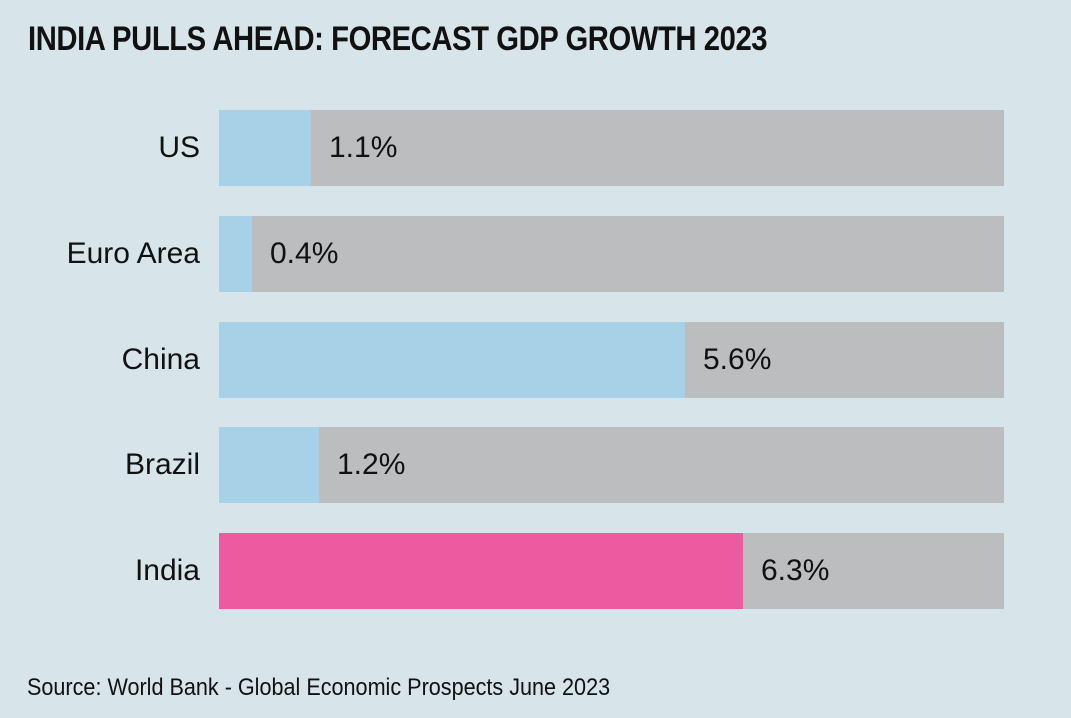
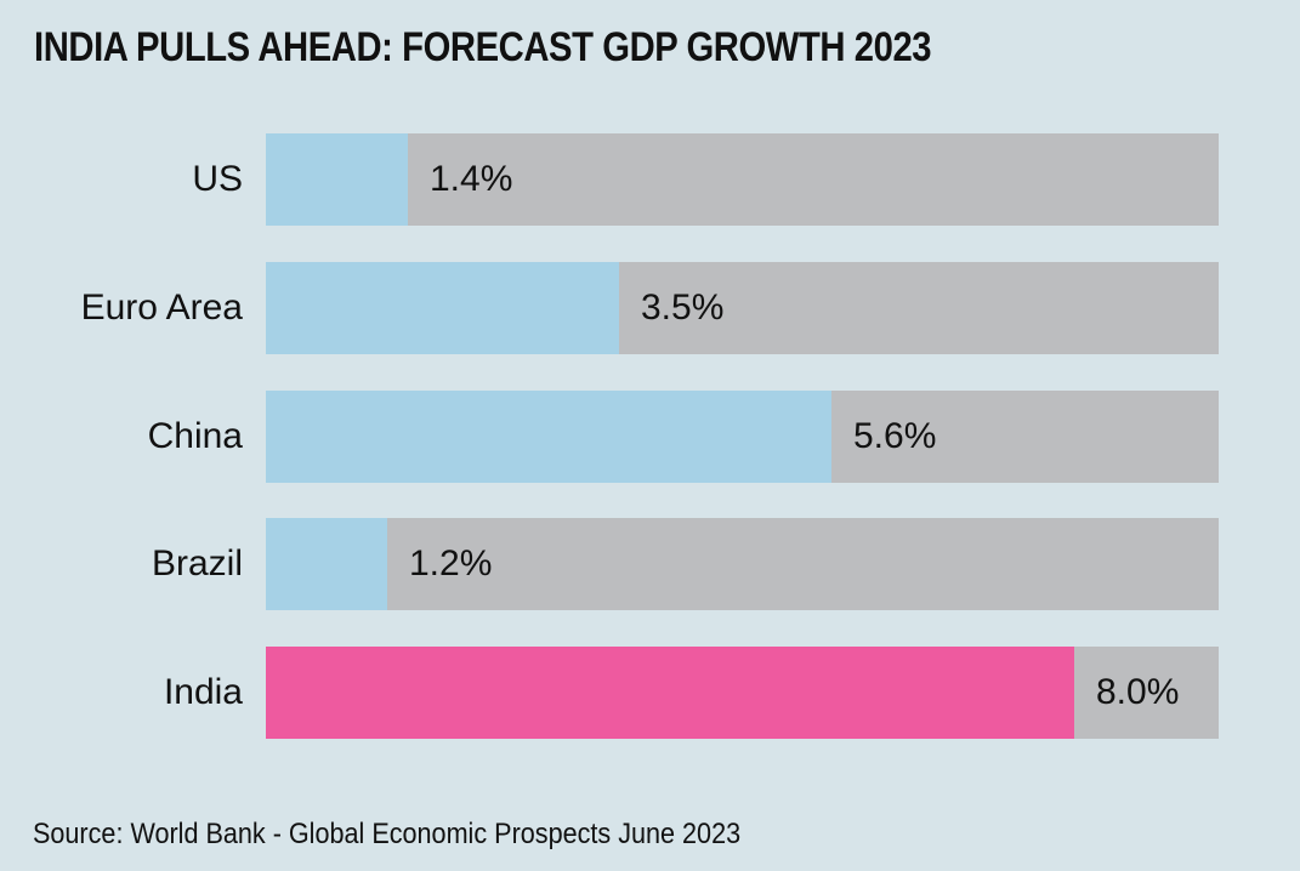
US: 1.1% -> 1.4%
Euro Area: 0.4% -> 3.5%
India: 6.3% -> 8.0%
